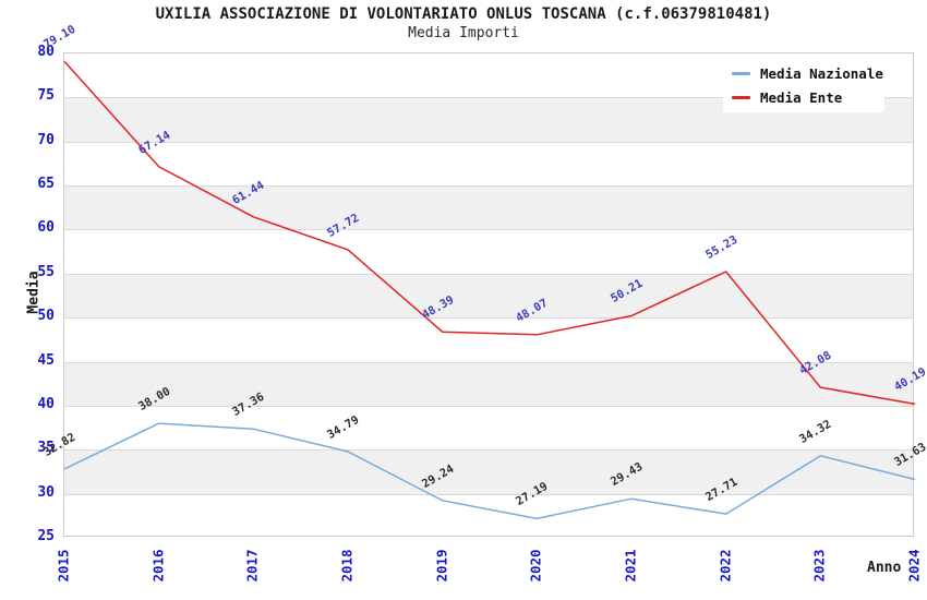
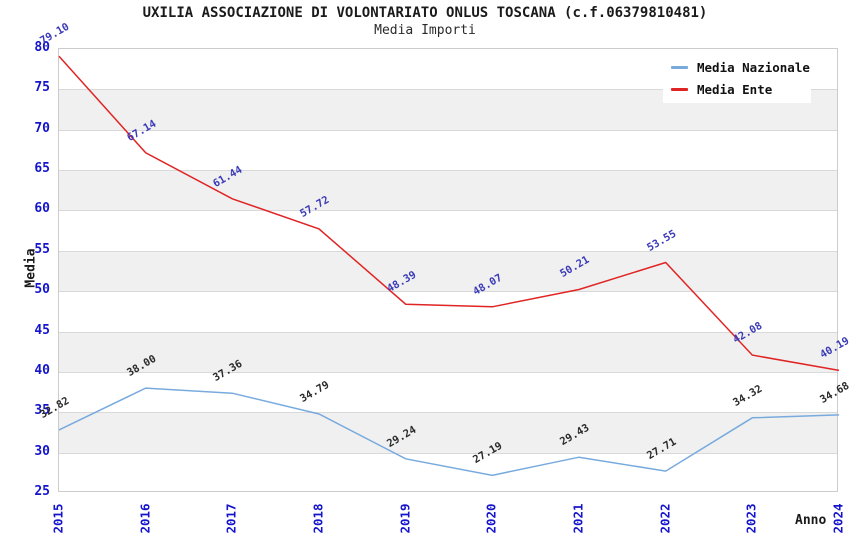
Media Ente/2022: 55.23 -> 53.55
Media Nazionale/2024: 31.63 -> 34.68
